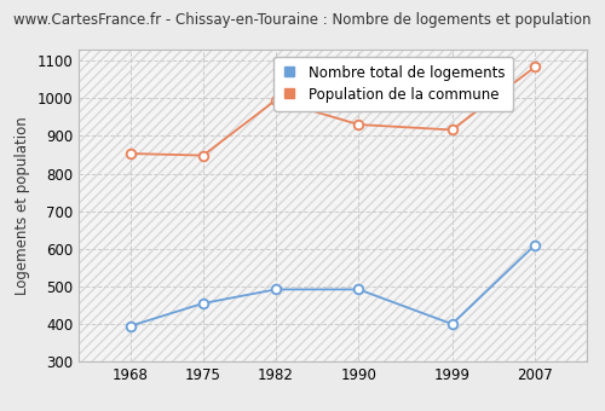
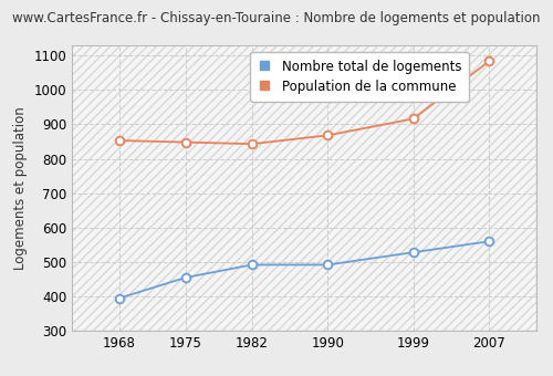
Population de la commune/1982: 995 -> 843
Population de la commune/1990: 930 -> 868
Nombre total de logements/1999: 400 -> 528
Nombre total de logements/2007: 610 -> 560
